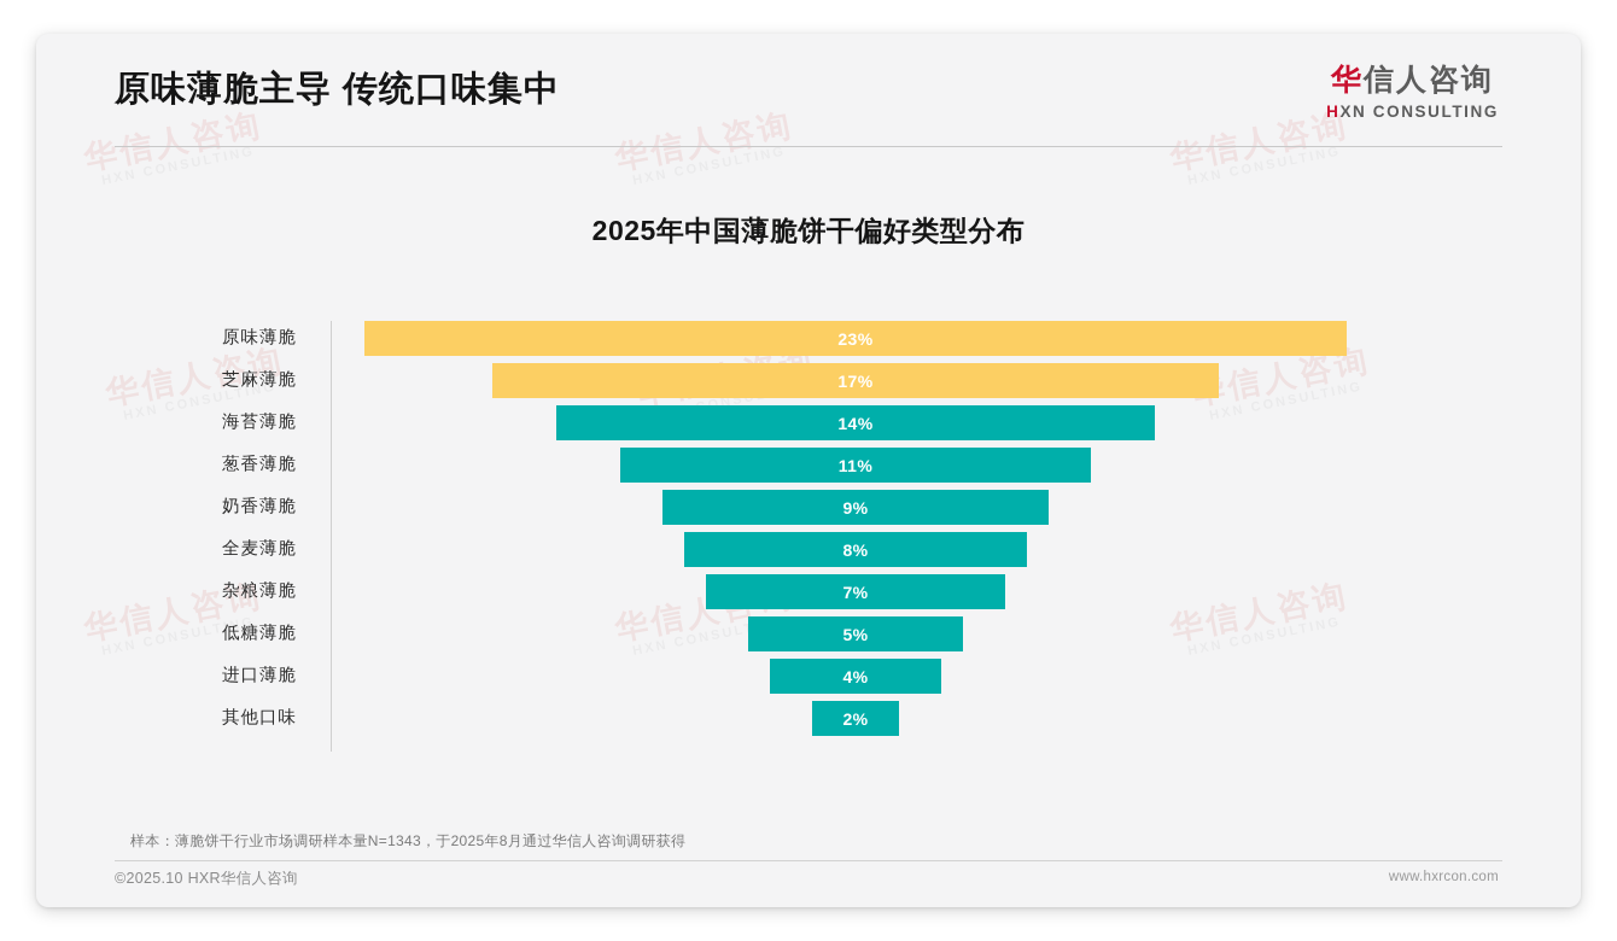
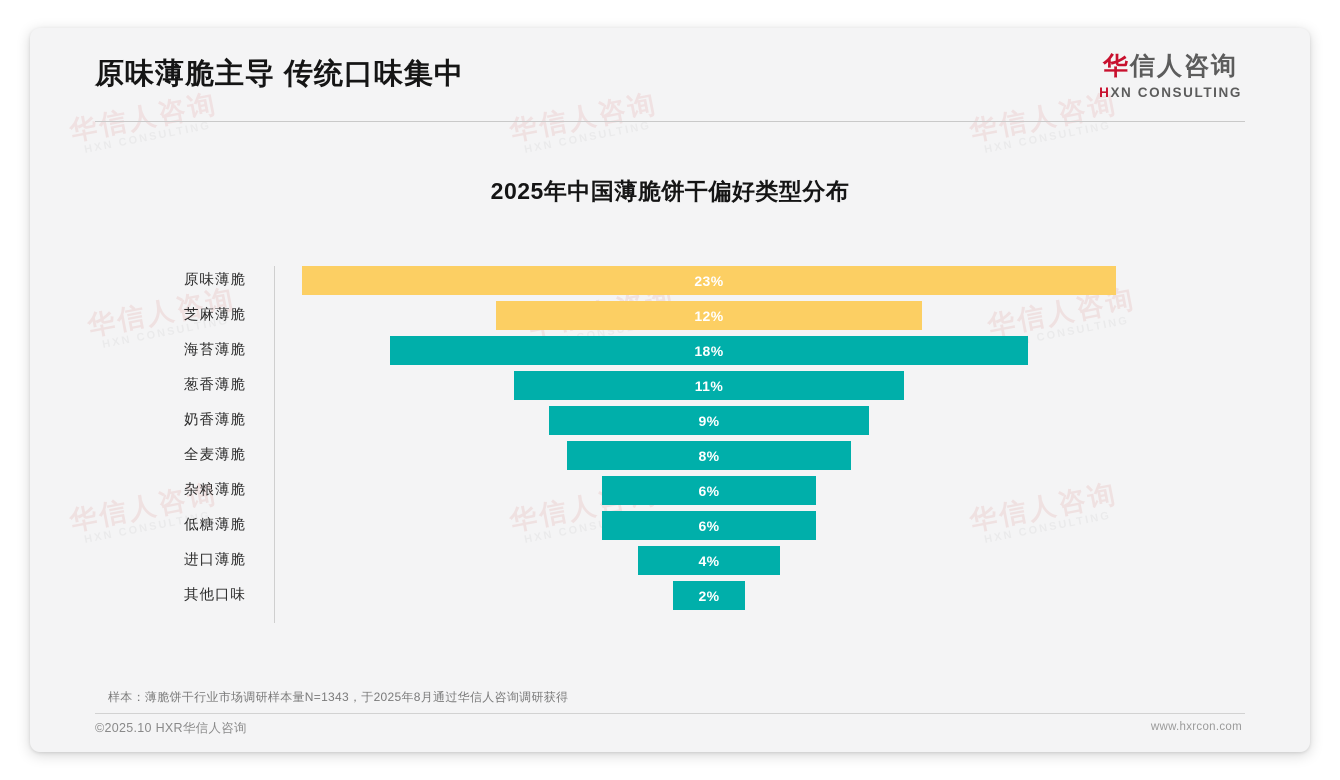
芝麻薄脆: 17% -> 12%
海苔薄脆: 14% -> 18%
杂粮薄脆: 7% -> 6%
低糖薄脆: 5% -> 6%
